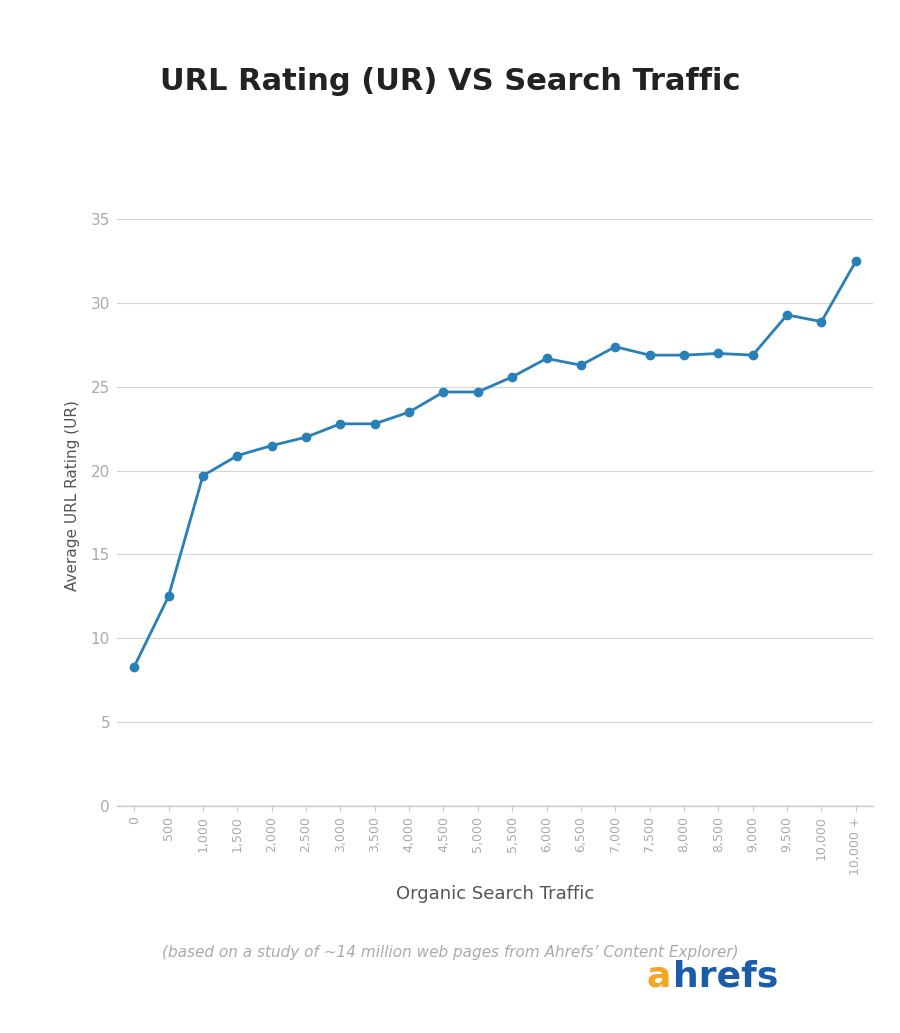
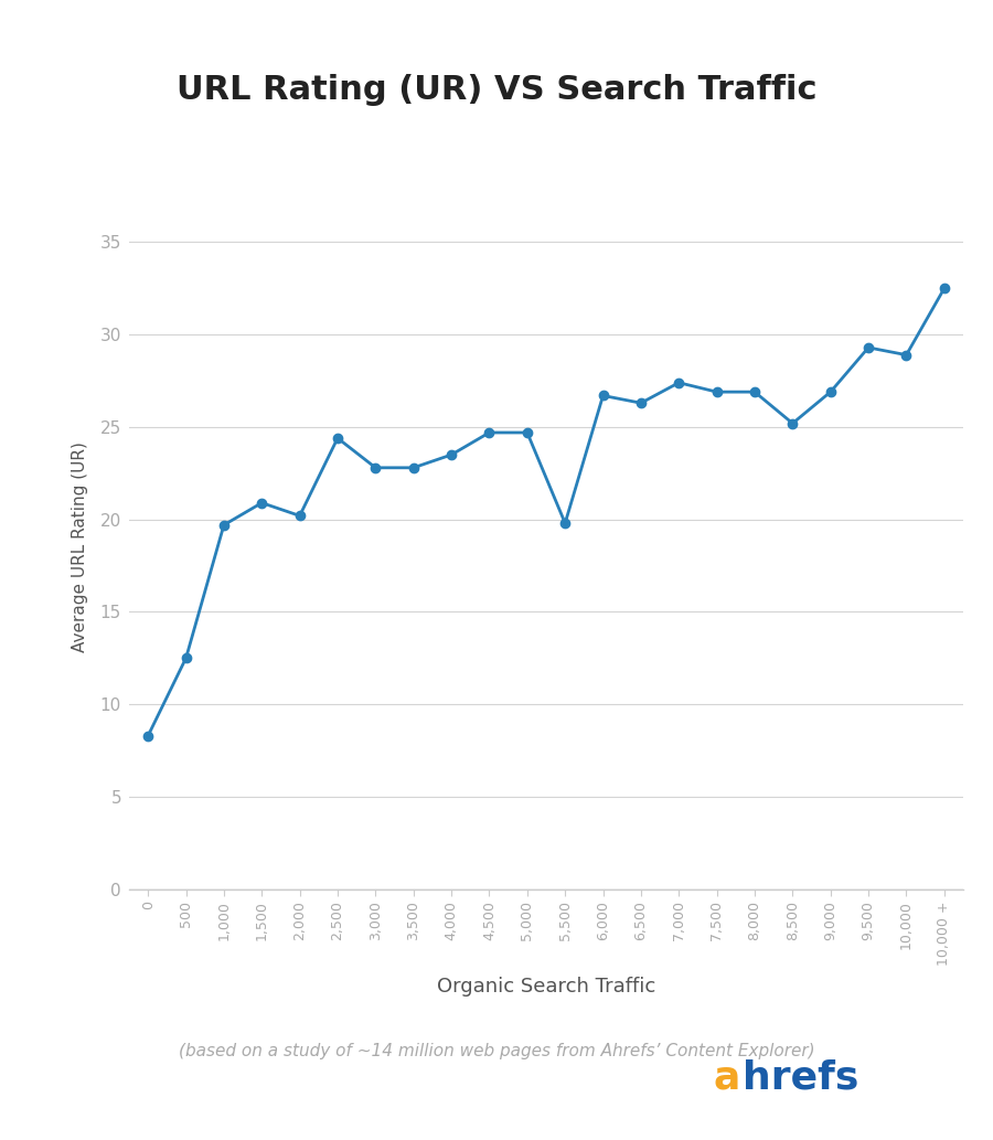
2,000: 21.5 -> 20.2
2,500: 22.0 -> 24.4
5,500: 25.6 -> 19.8
8,500: 27.0 -> 25.2
